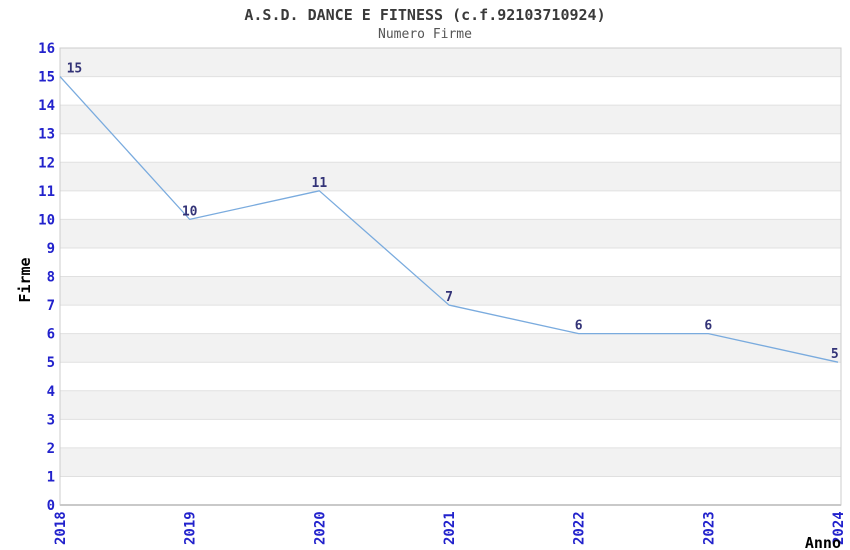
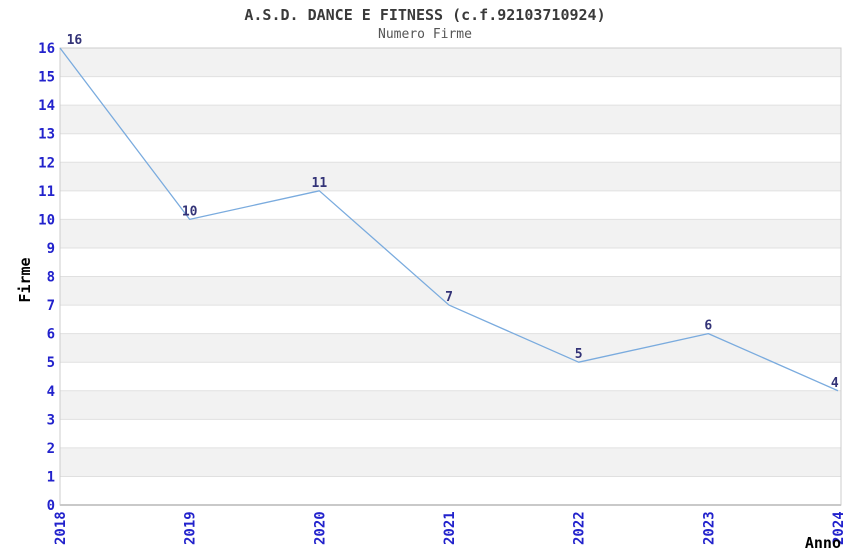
2018: 15 -> 16
2022: 6 -> 5
2024: 5 -> 4
